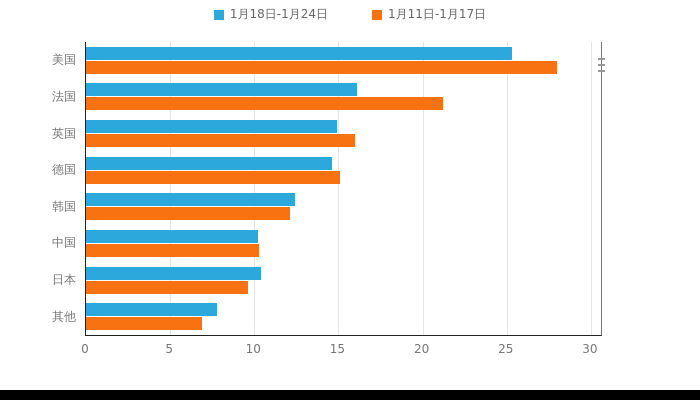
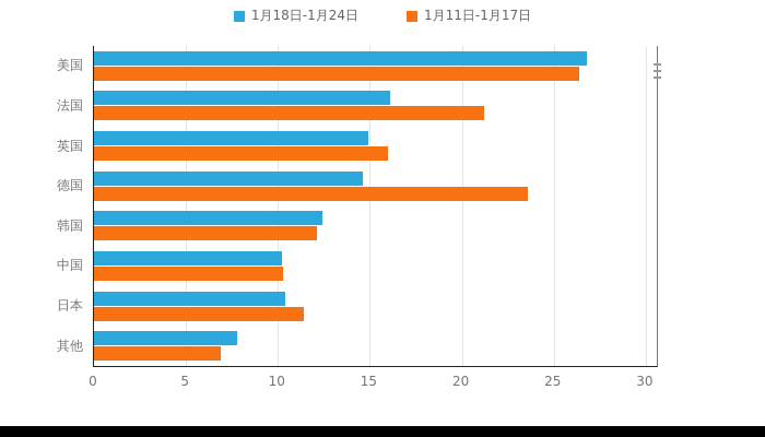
1月18日-1月24日/美国: 25.3 -> 26.8
1月11日-1月17日/美国: 28.0 -> 26.4
1月11日-1月17日/德国: 15.1 -> 23.6
1月11日-1月17日/日本: 9.6 -> 11.4
